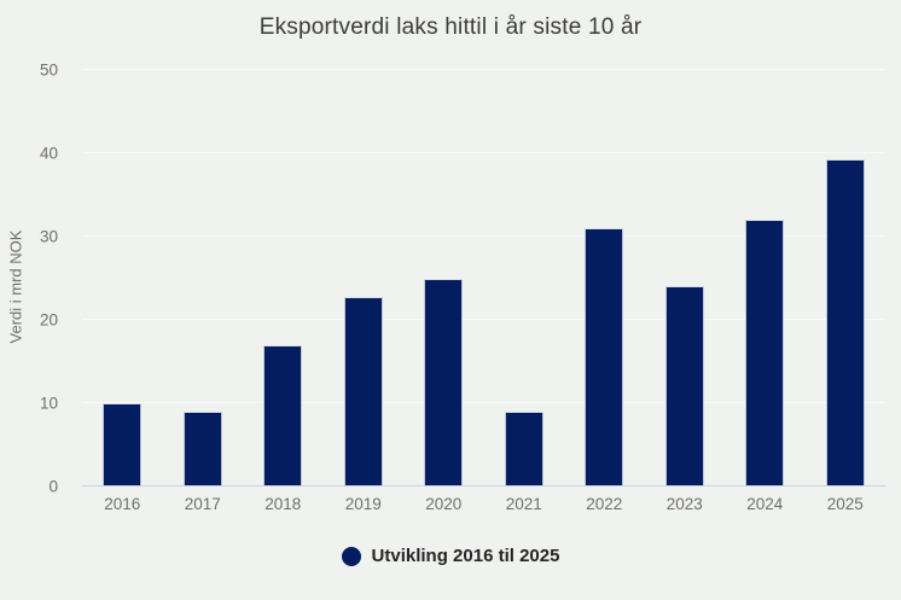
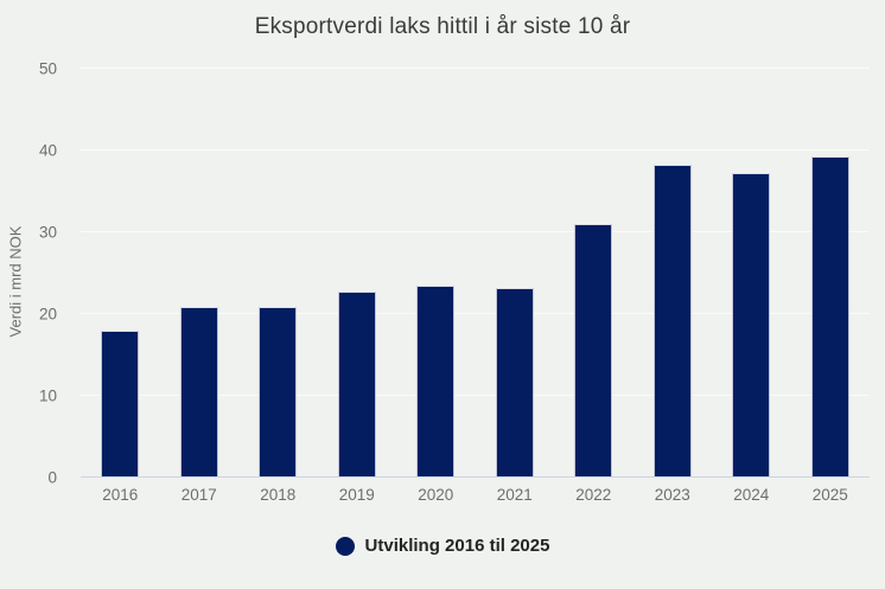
2016: 10 -> 18
2017: 9 -> 21
2018: 17 -> 21
2020: 25 -> 24
2021: 9 -> 23
2023: 24 -> 38
2024: 32 -> 37
